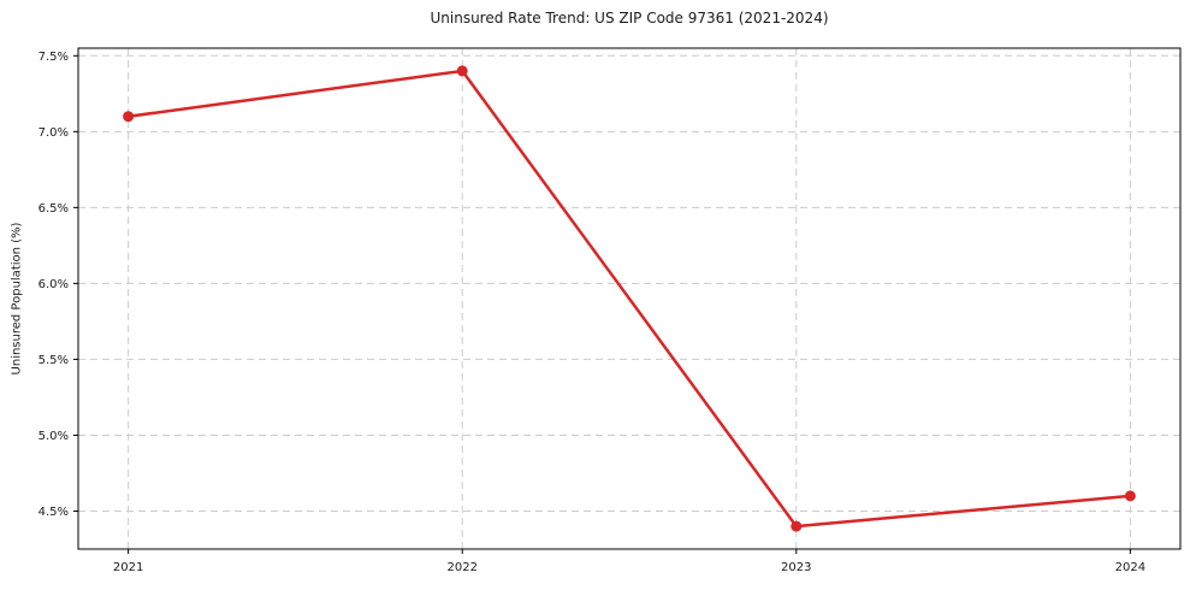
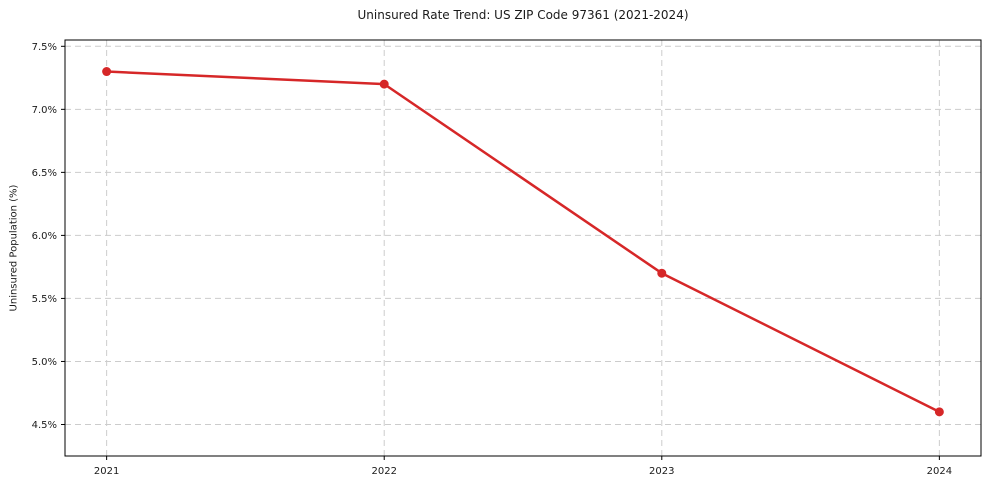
2021: 7.1% -> 7.3%
2022: 7.4% -> 7.2%
2023: 4.4% -> 5.7%
